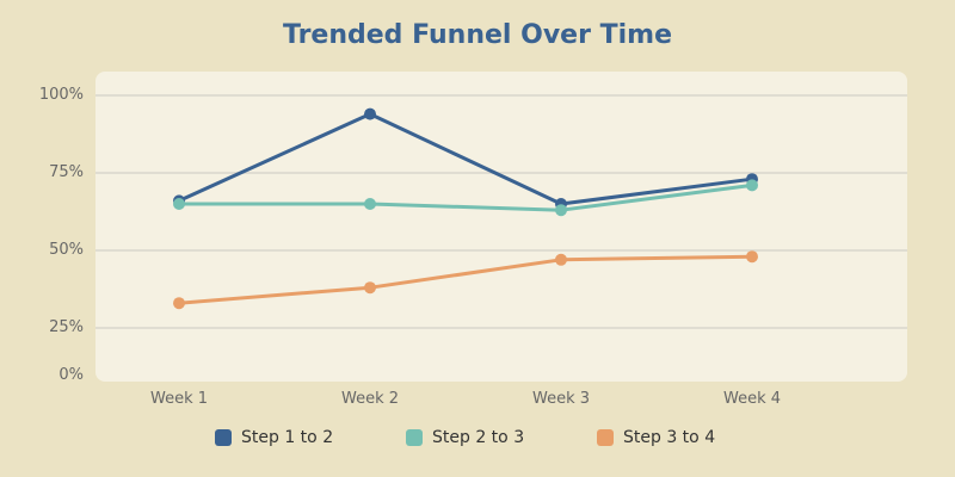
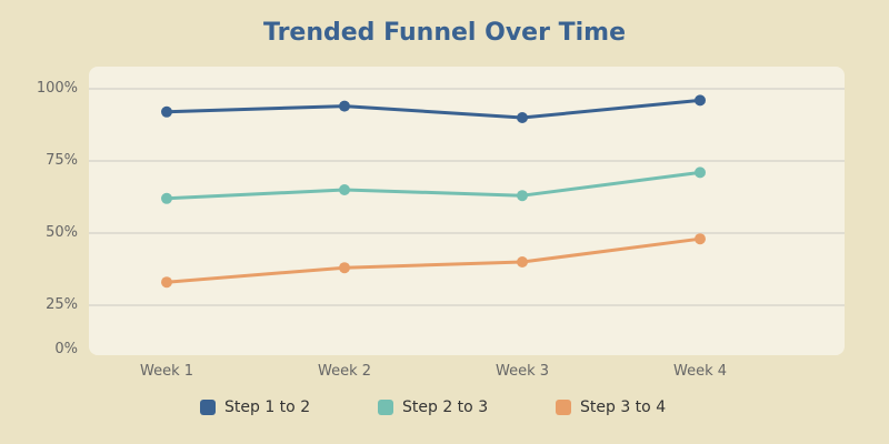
Step 1 to 2/Week 1: 66% -> 92%
Step 2 to 3/Week 1: 65% -> 62%
Step 1 to 2/Week 3: 65% -> 90%
Step 3 to 4/Week 3: 47% -> 40%
Step 1 to 2/Week 4: 73% -> 96%
